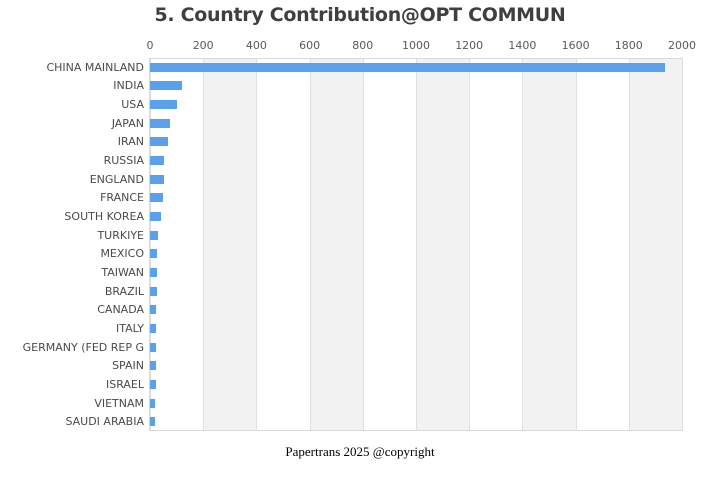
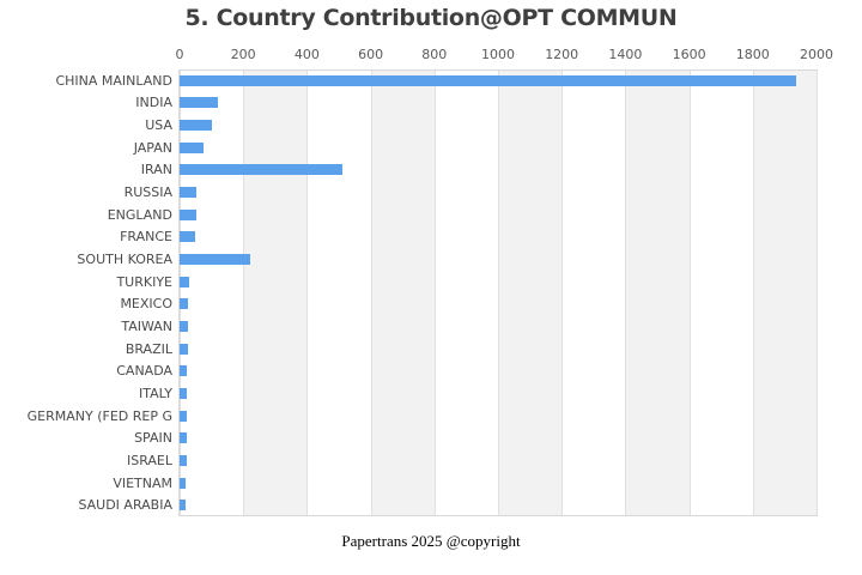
IRAN: 70 -> 510
SOUTH KOREA: 40 -> 220
